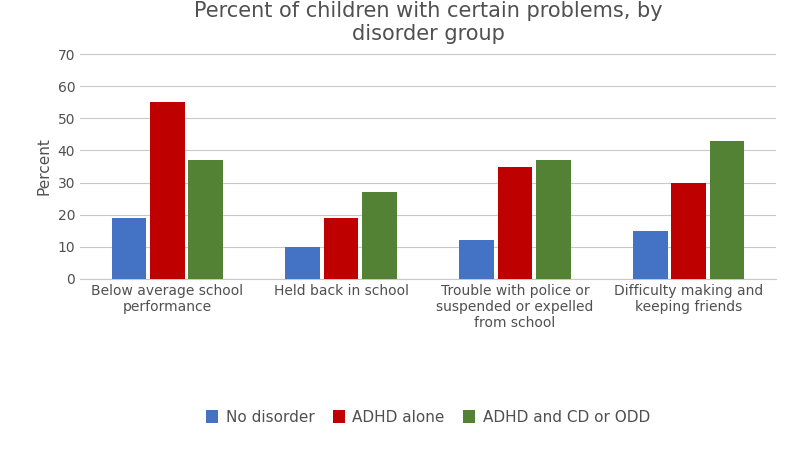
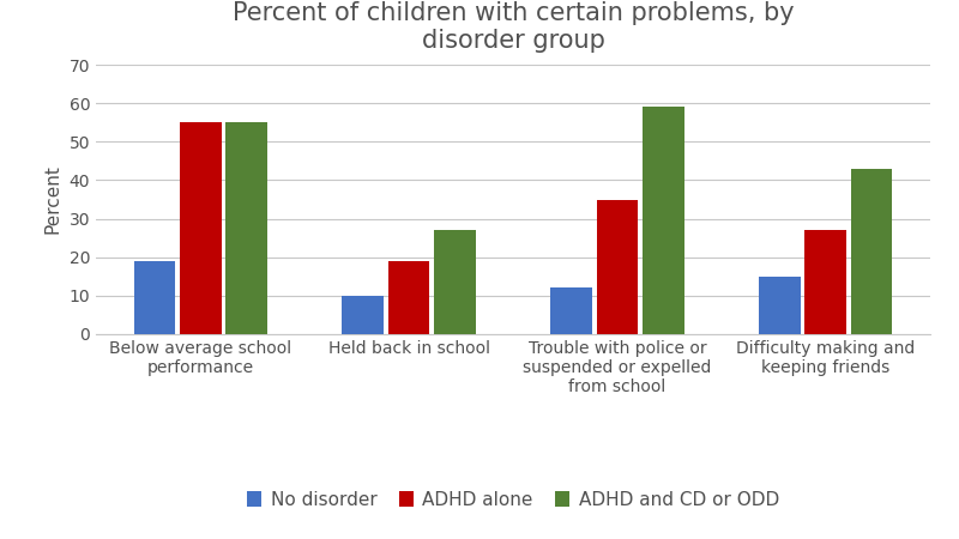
ADHD and CD or ODD/Below average school performance: 37 -> 55
ADHD and CD or ODD/Trouble with police or suspended or expelled from school: 37 -> 59
ADHD alone/Difficulty making and keeping friends: 30 -> 27
